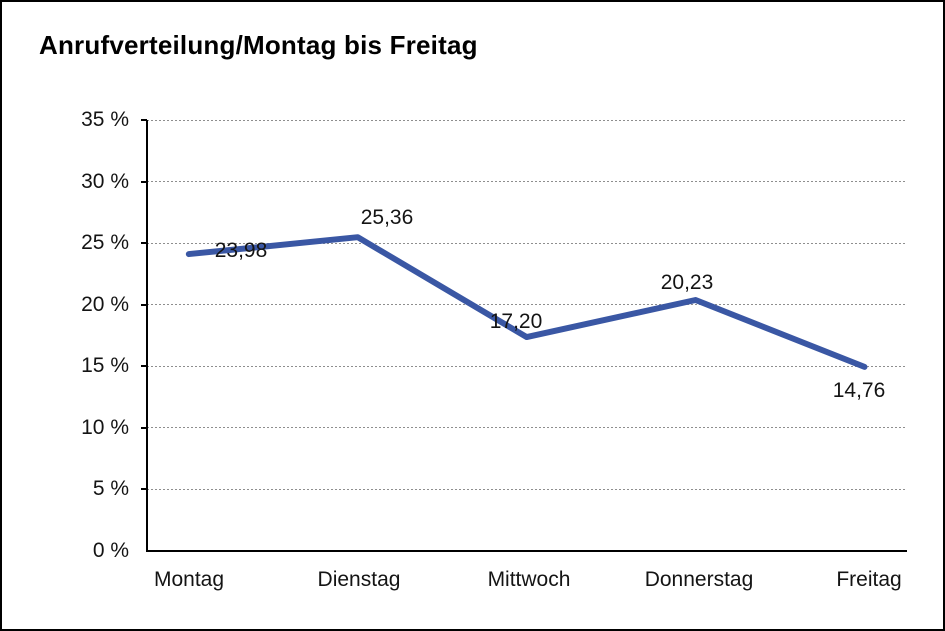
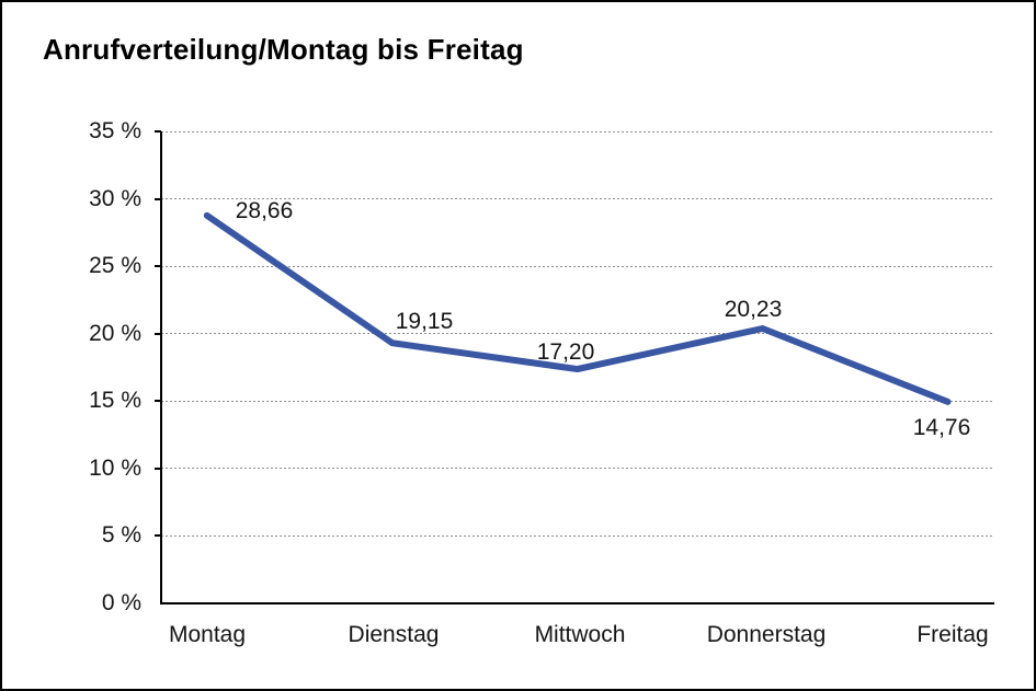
Montag: 23,98 -> 28,66
Dienstag: 25,36 -> 19,15
